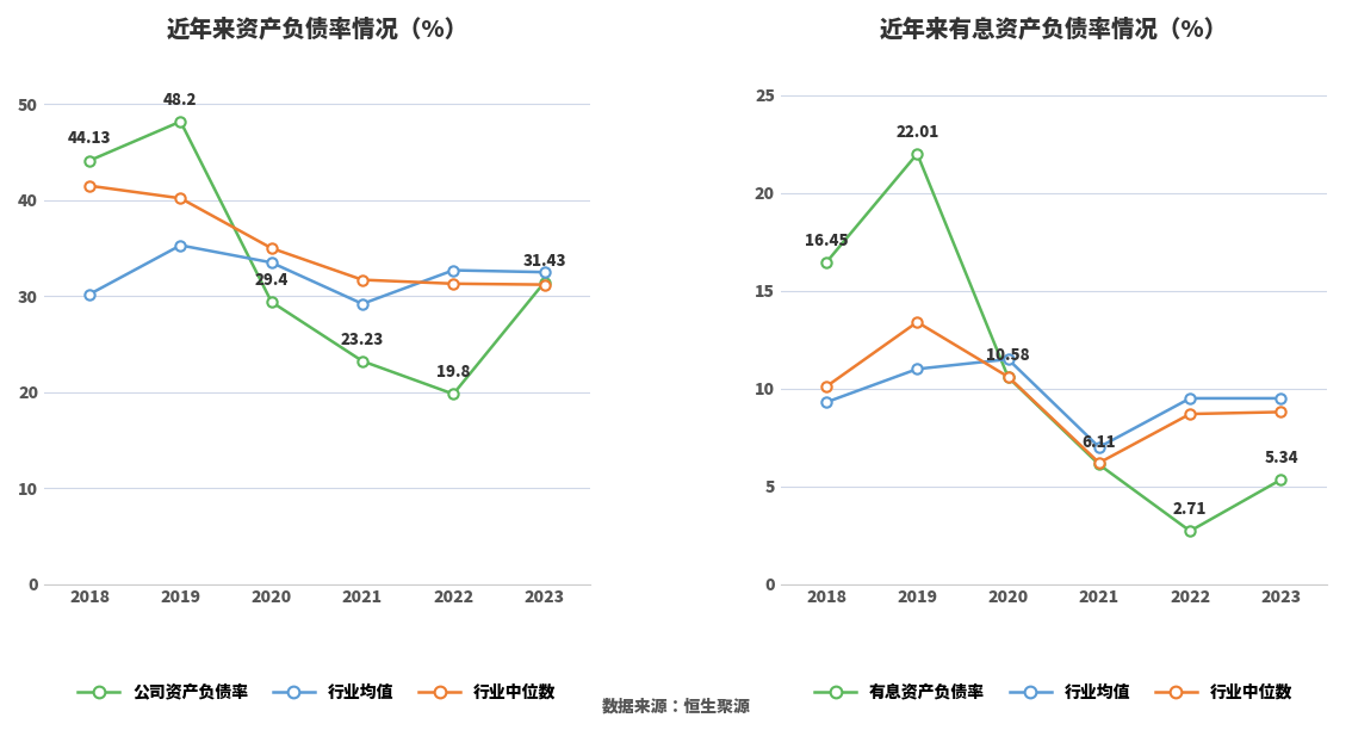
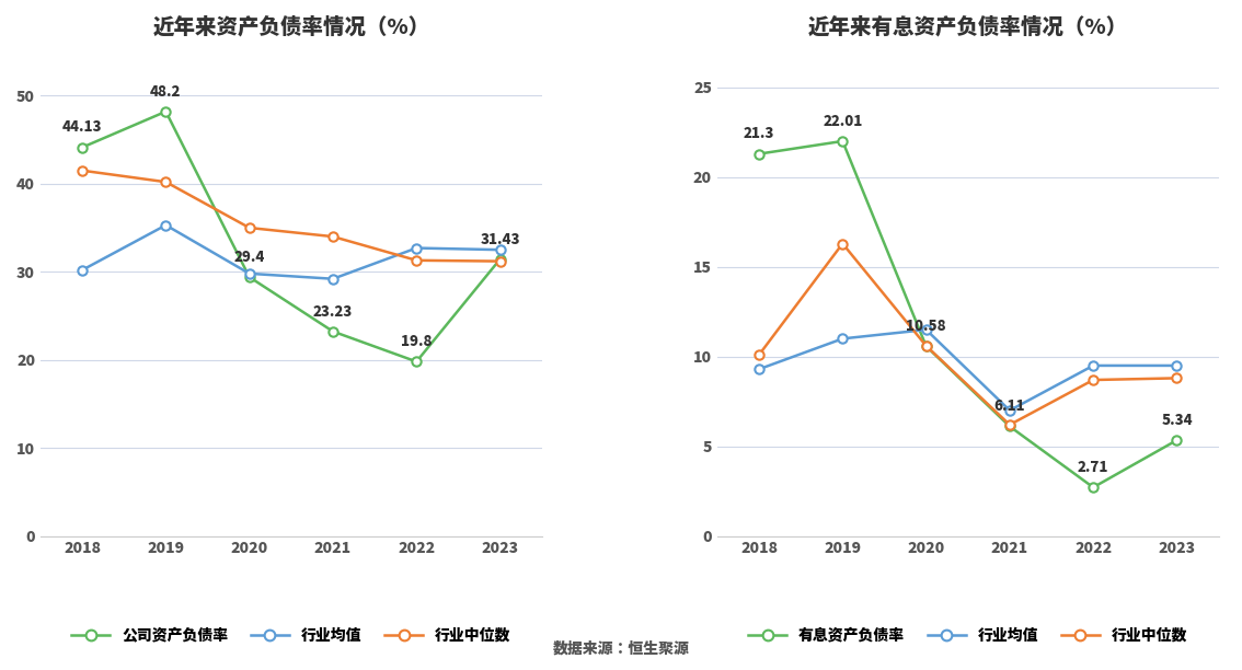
近年来资产负债率情况（%）/行业均值/2020: 33.5 -> 29.8
近年来资产负债率情况（%）/行业中位数/2021: 31.7 -> 34.0
近年来有息资产负债率情况（%）/有息资产负债率/2018: 16.45 -> 21.3
近年来有息资产负债率情况（%）/行业中位数/2019: 13.4 -> 16.3
